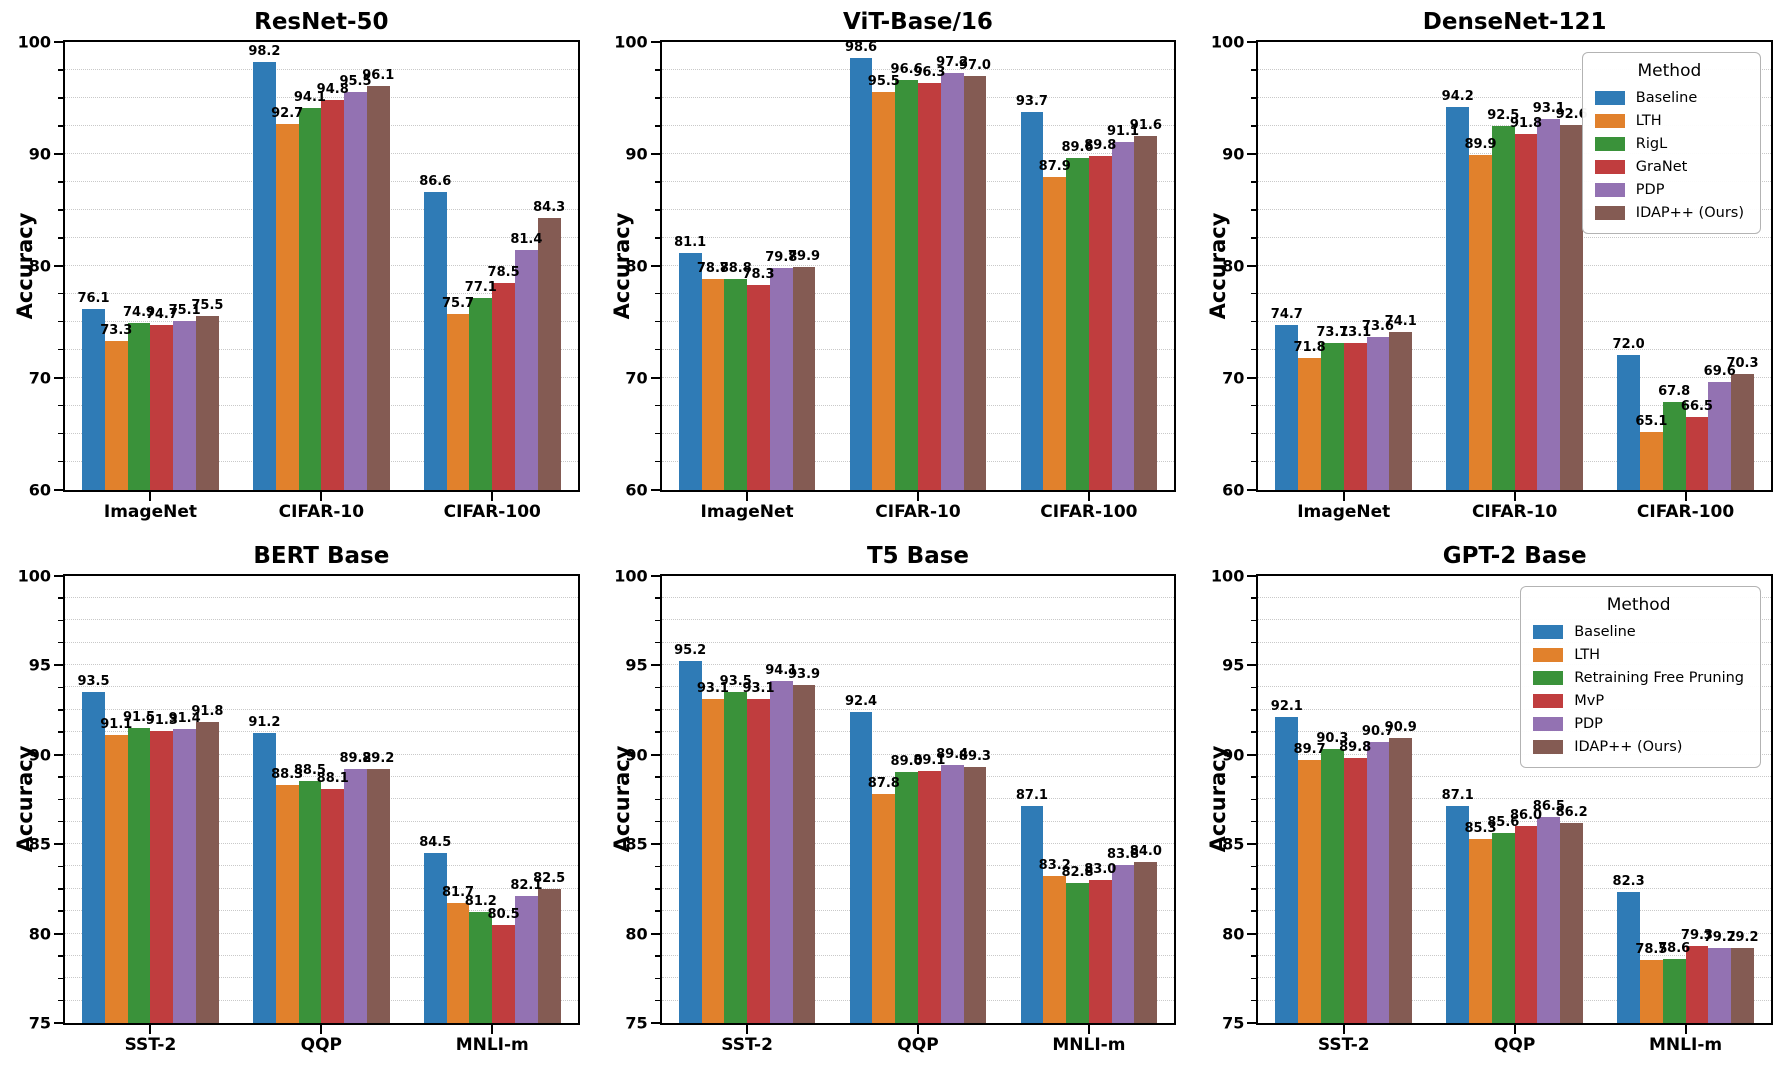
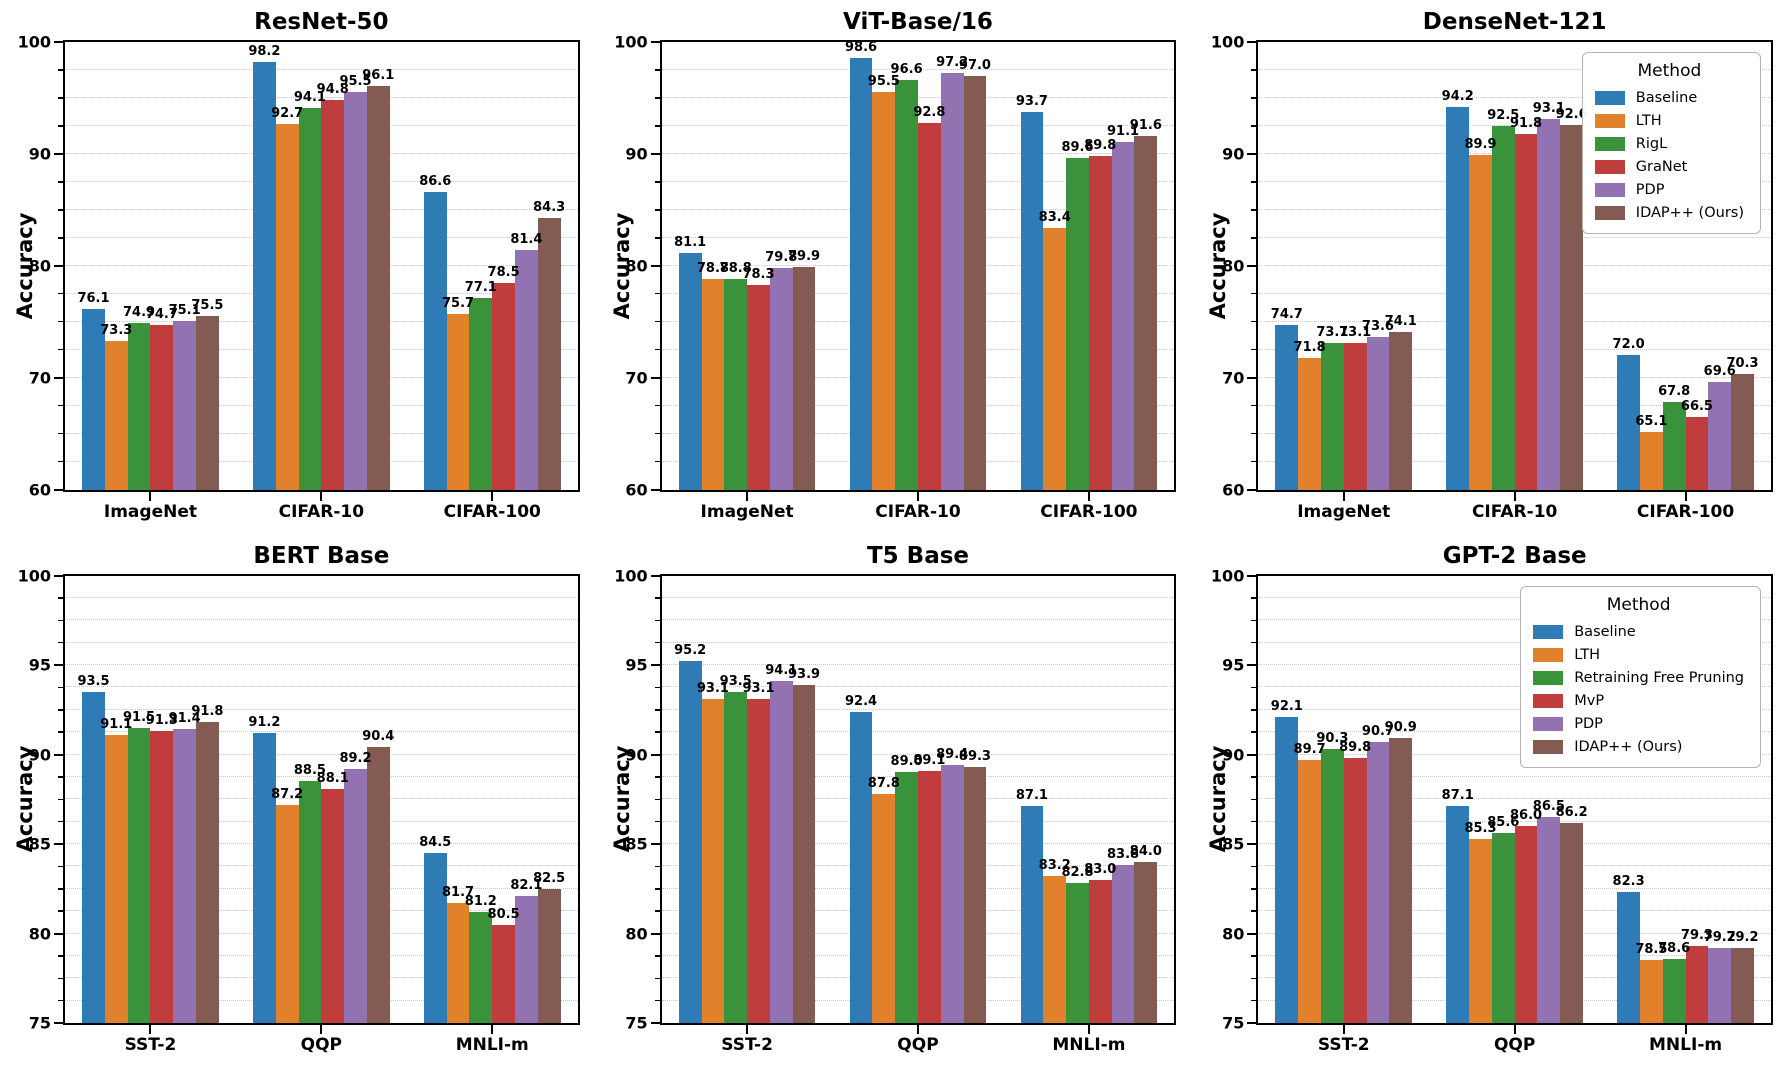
ViT-Base/16/GraNet/CIFAR-10: 96.3 -> 92.8
ViT-Base/16/LTH/CIFAR-100: 87.9 -> 83.4
BERT Base/LTH/QQP: 88.3 -> 87.2
BERT Base/IDAP++ (Ours)/QQP: 89.2 -> 90.4
